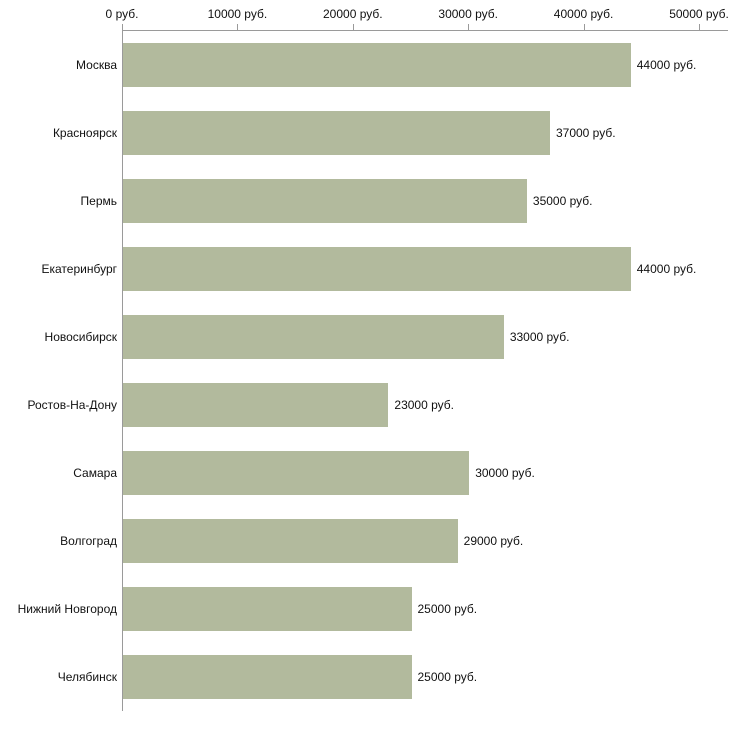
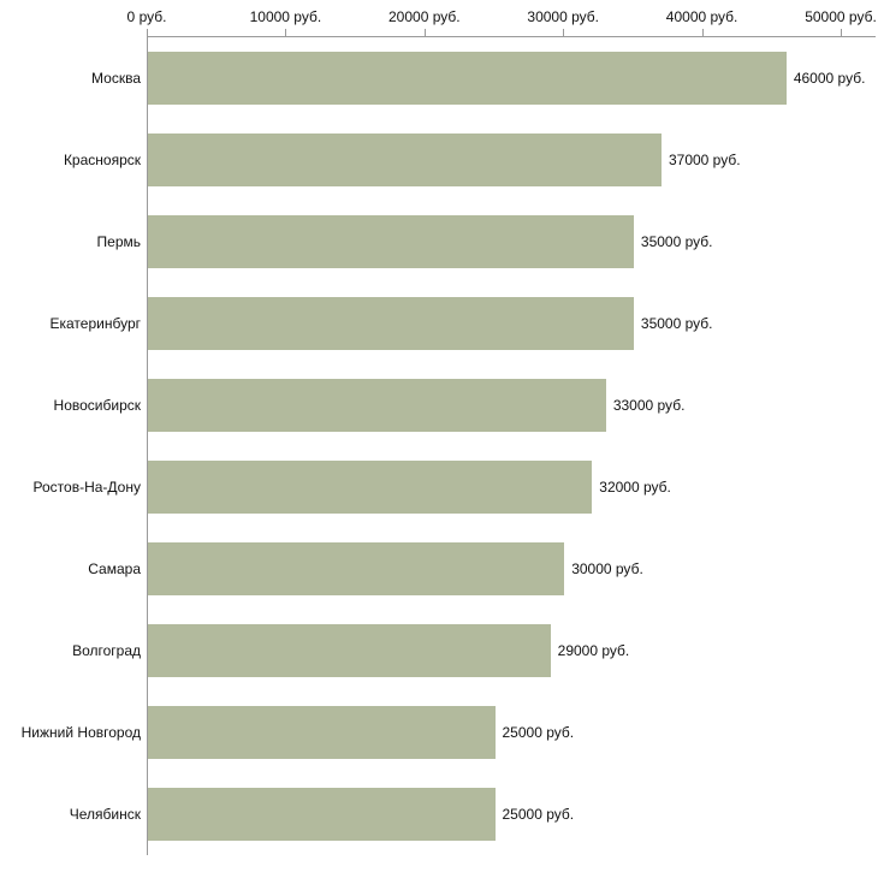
Москва: 44000 -> 46000
Екатеринбург: 44000 -> 35000
Ростов-На-Дону: 23000 -> 32000
